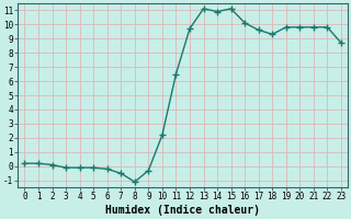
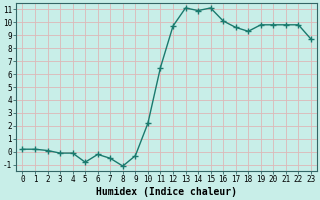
5: -0.1 -> -0.8
